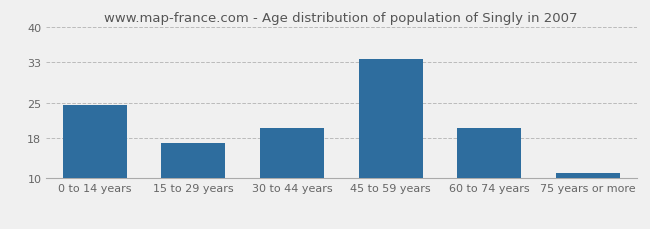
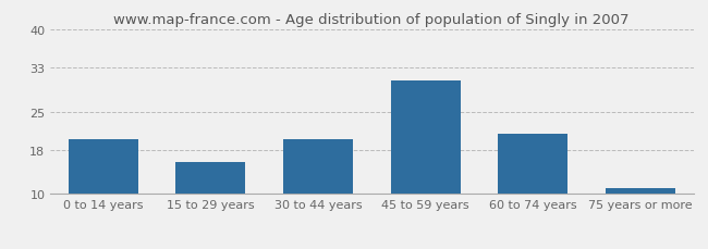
0 to 14 years: 24.5 -> 20.0
15 to 29 years: 17.0 -> 15.8
45 to 59 years: 33.5 -> 30.6
60 to 74 years: 20.0 -> 21.0
